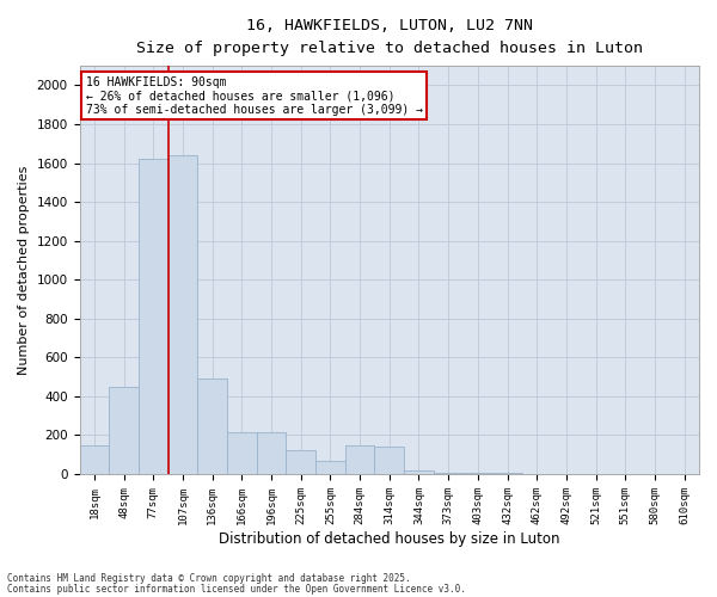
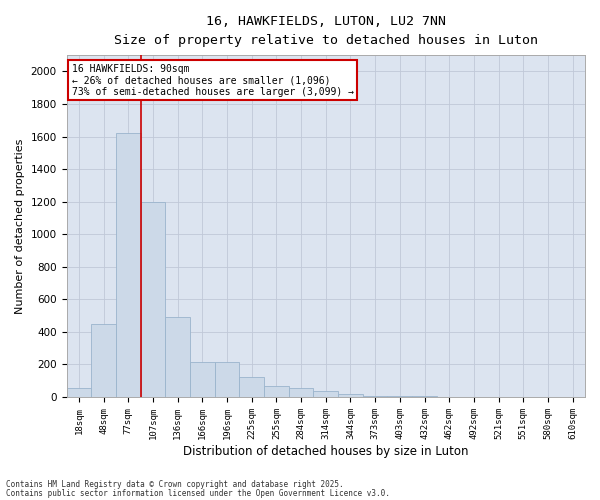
18sqm: 150 -> 60
107sqm: 1640 -> 1200
284sqm: 150 -> 60
314sqm: 140 -> 40
